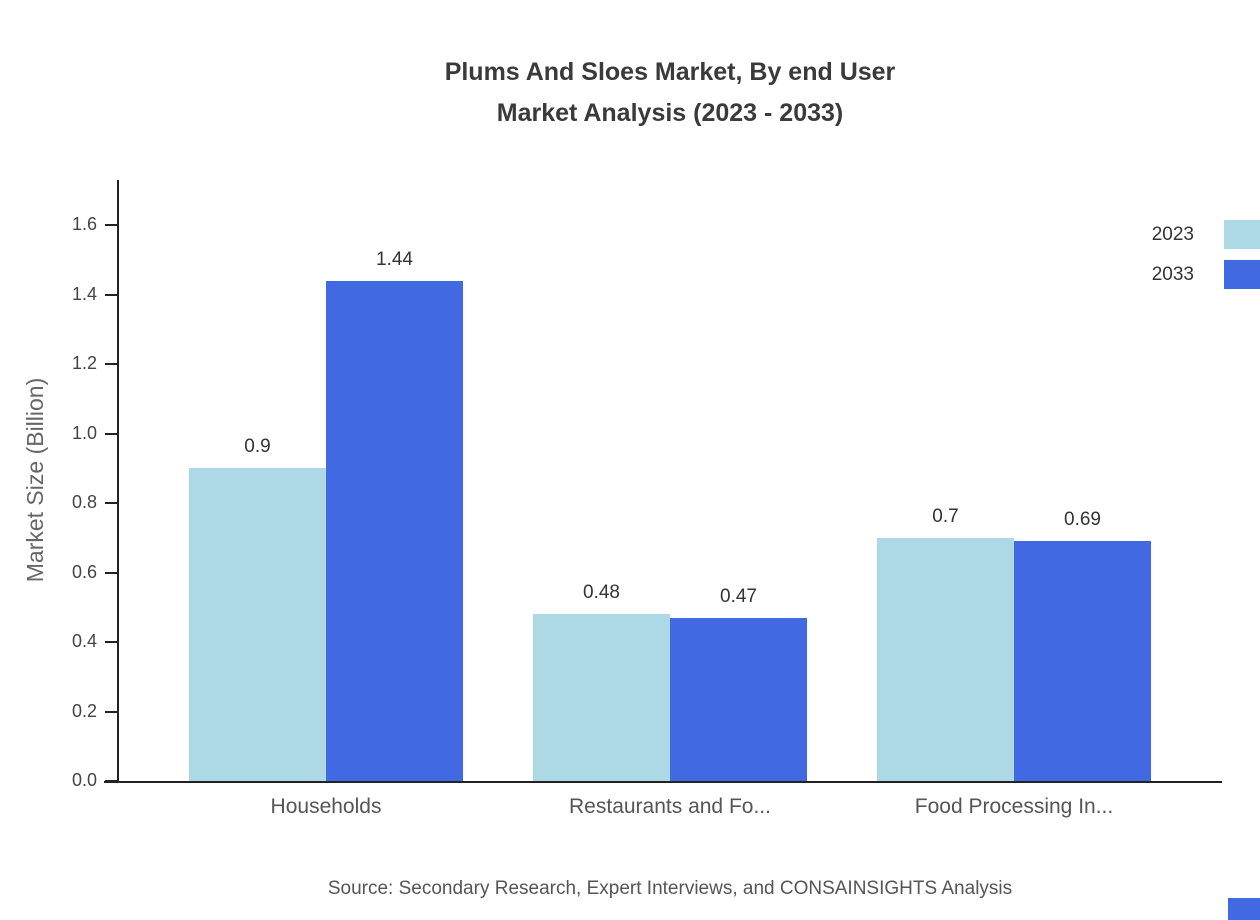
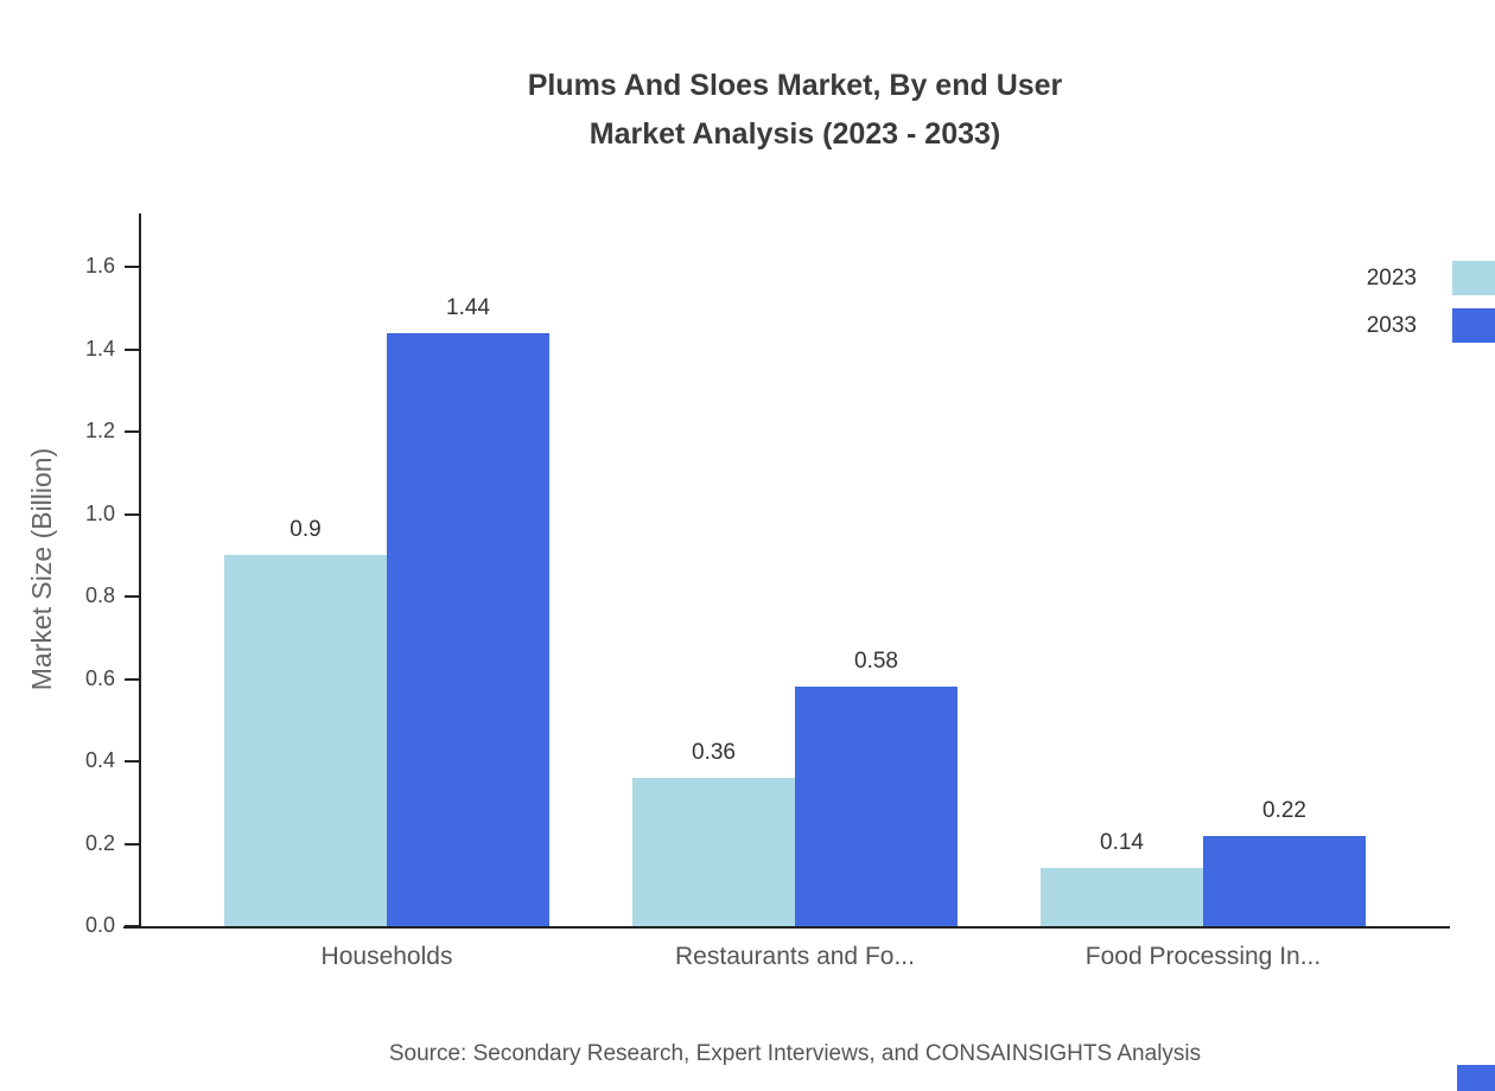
2023/Restaurants and Fo...: 0.48 -> 0.36
2033/Restaurants and Fo...: 0.47 -> 0.58
2023/Food Processing In...: 0.7 -> 0.14
2033/Food Processing In...: 0.69 -> 0.22
